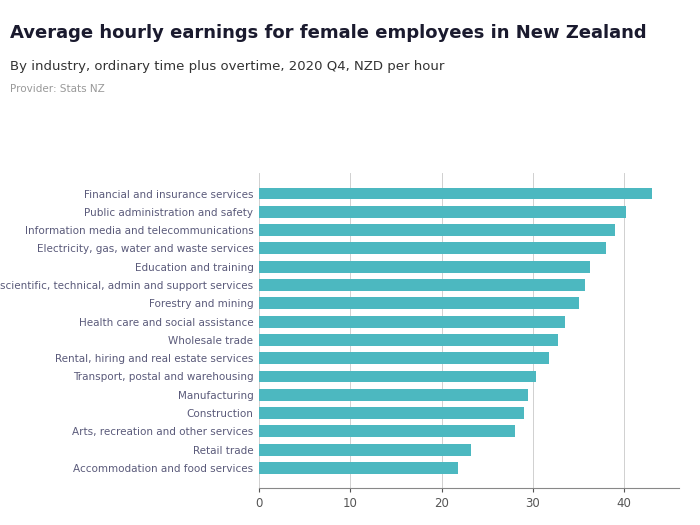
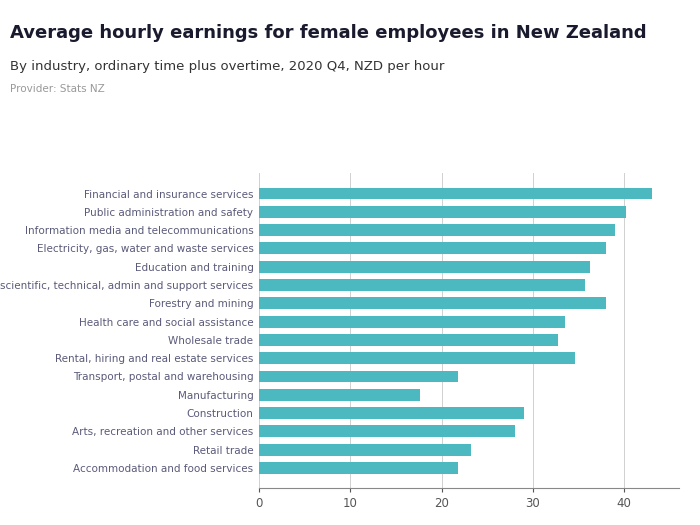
Forestry and mining: 35.1 -> 38.0
Rental, hiring and real estate services: 31.8 -> 34.6
Transport, postal and warehousing: 30.3 -> 21.8
Manufacturing: 29.5 -> 17.6
